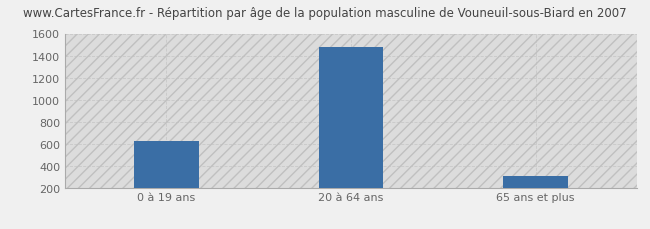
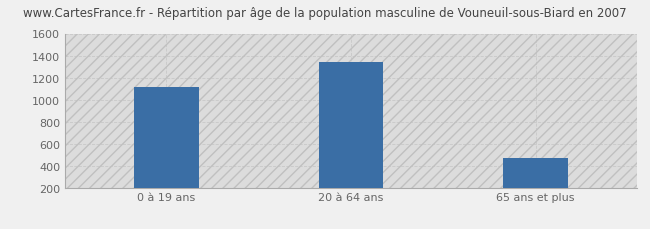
0 à 19 ans: 620 -> 1110
20 à 64 ans: 1480 -> 1340
65 ans et plus: 300 -> 470
